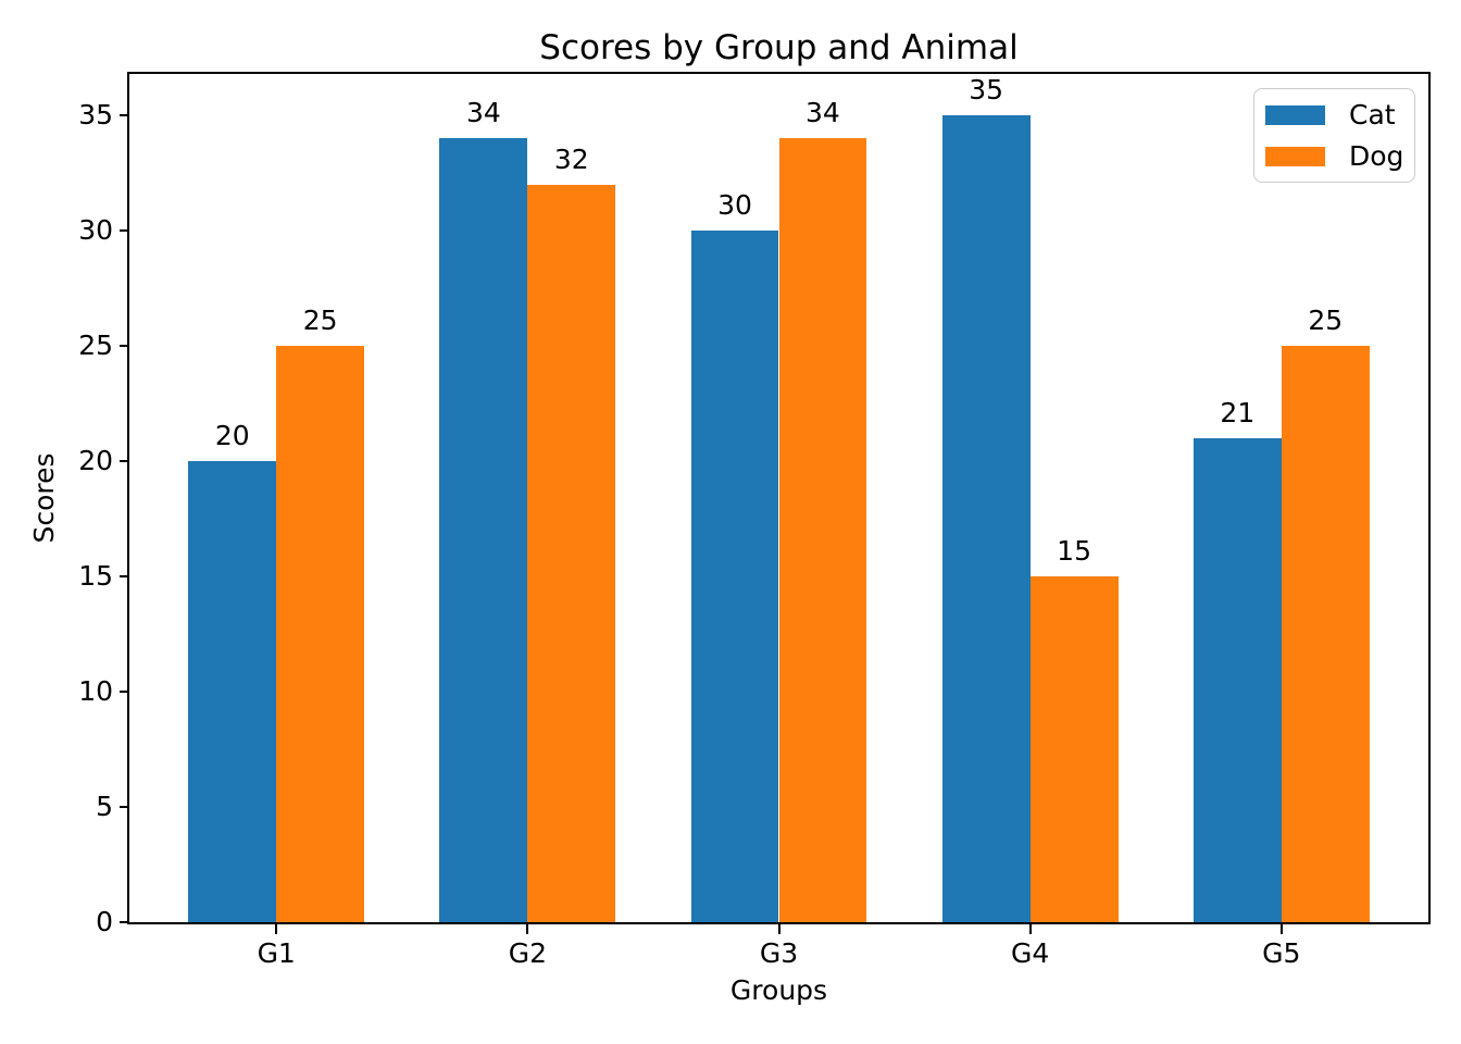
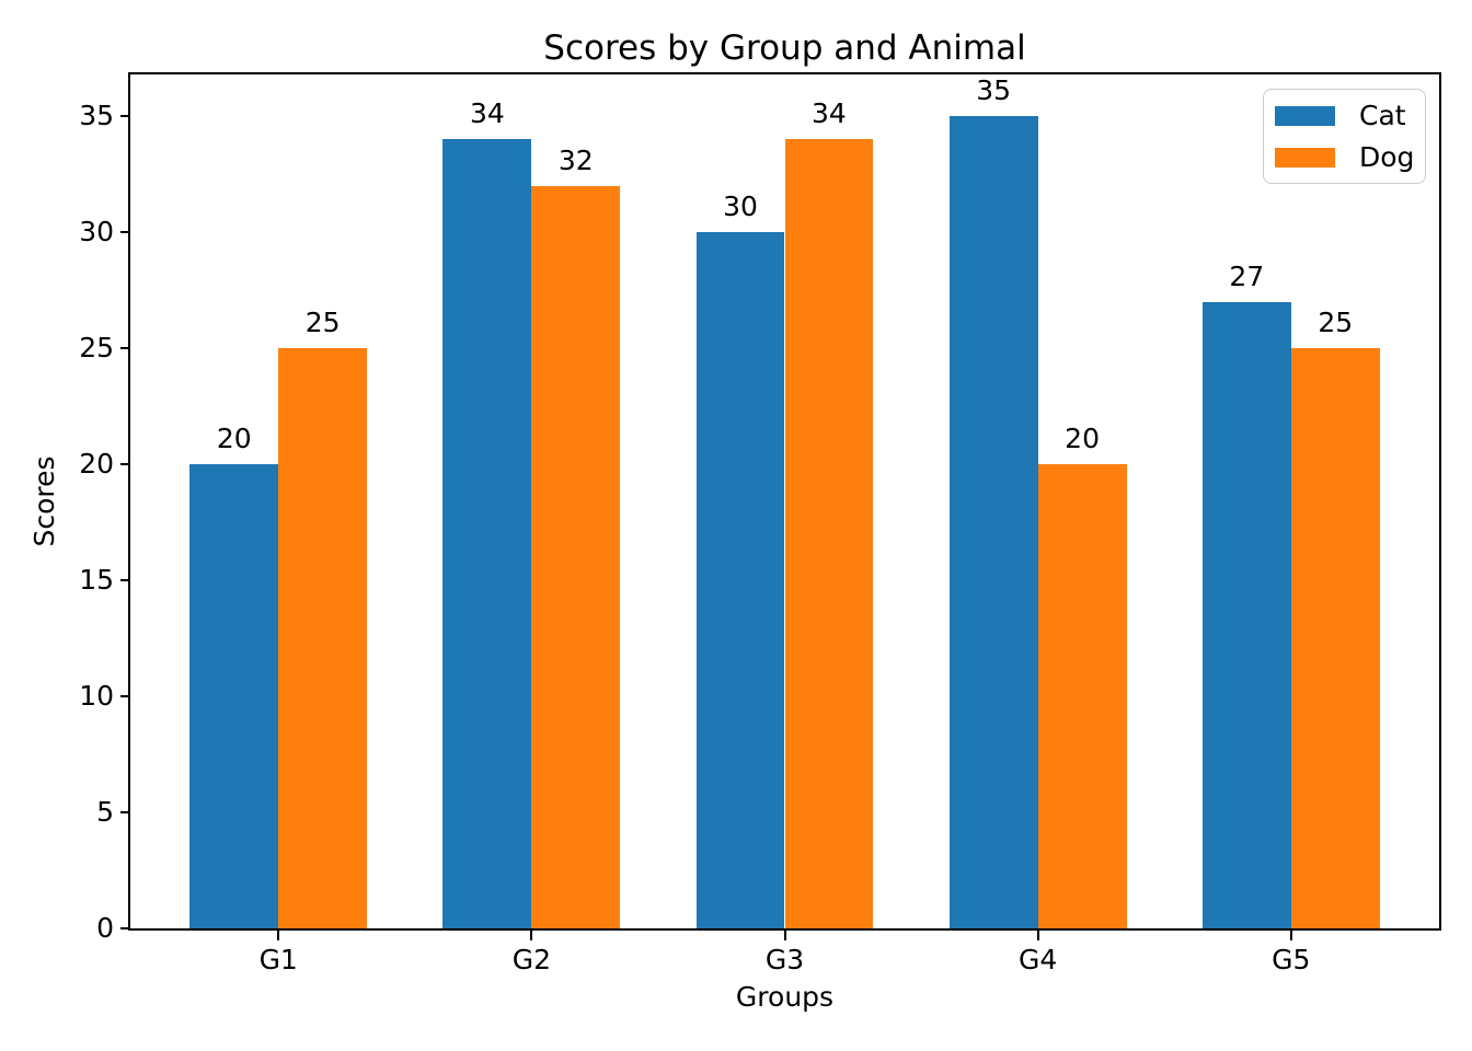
Dog/G4: 15 -> 20
Cat/G5: 21 -> 27
